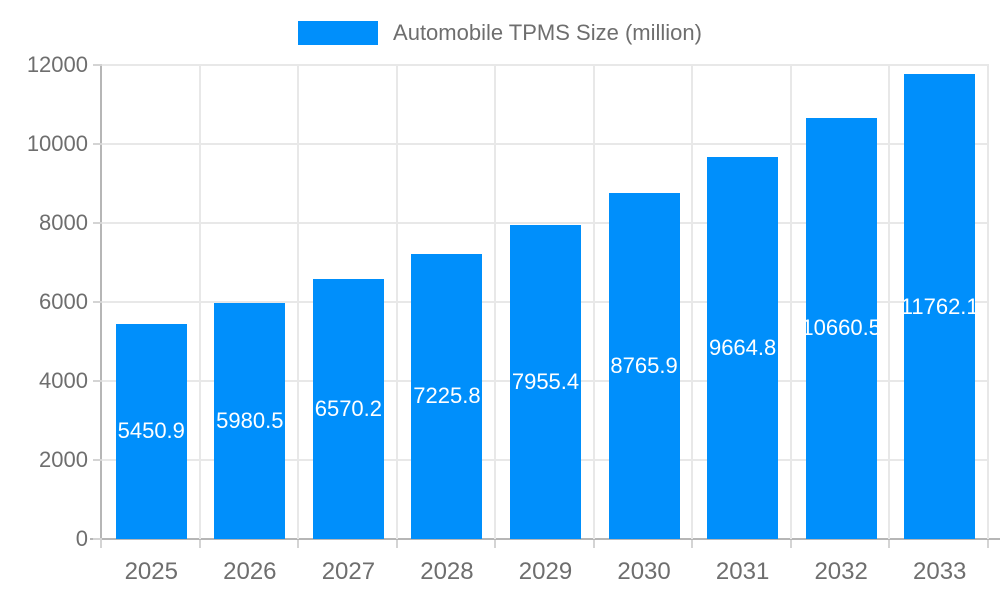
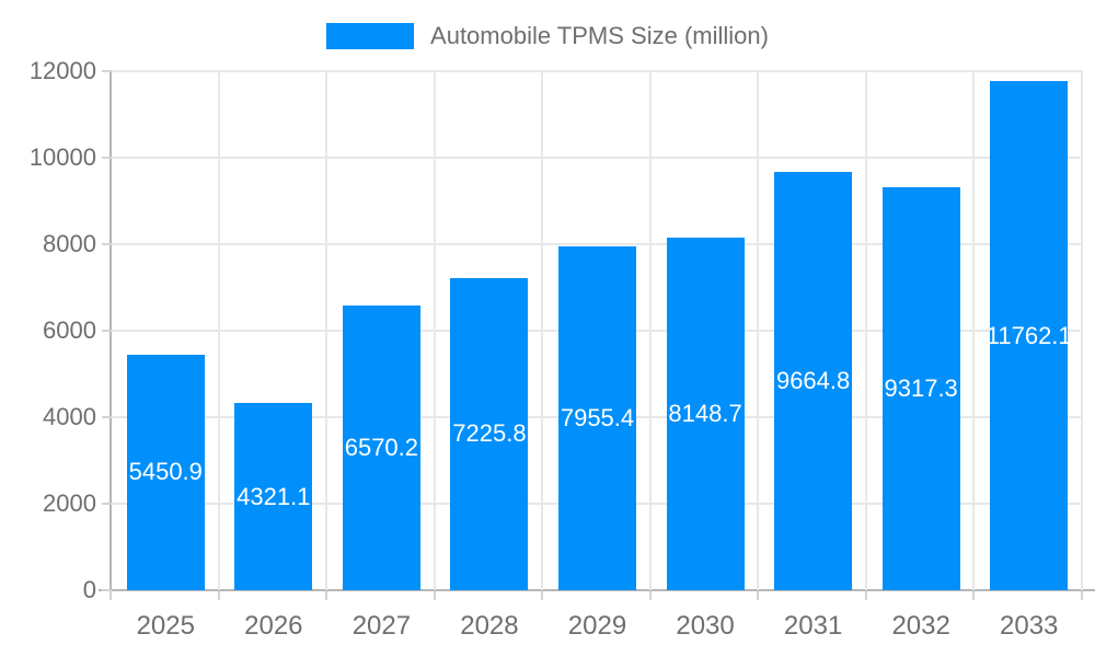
2026: 5980.5 -> 4321.1
2030: 8765.9 -> 8148.7
2032: 10660.5 -> 9317.3
